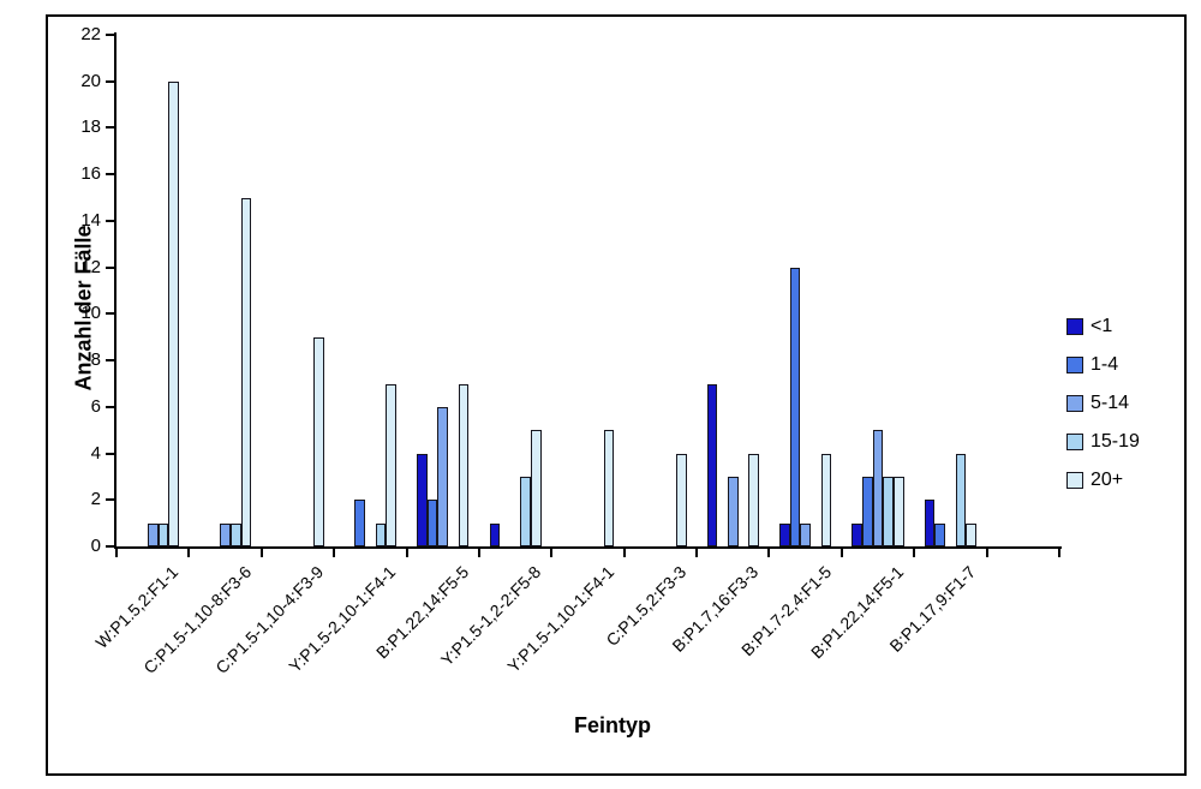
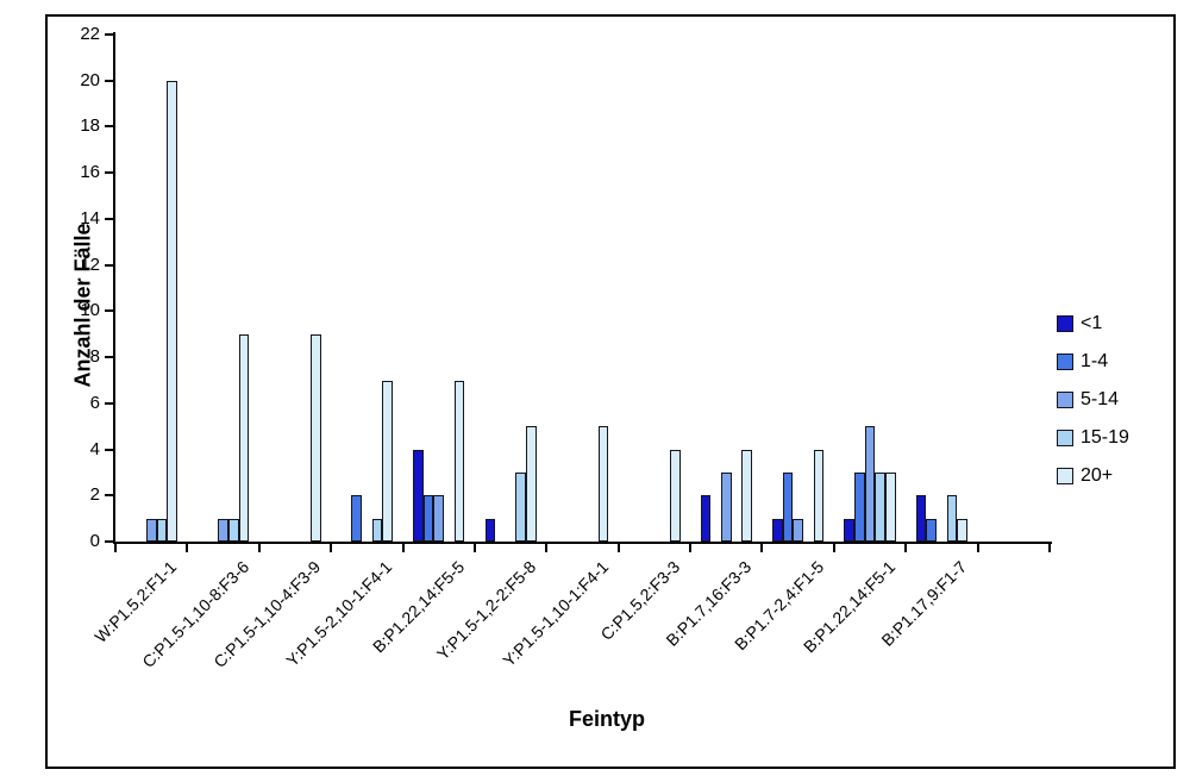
20+/C:P1.5-1,10-8:F3-6: 15 -> 9
5-14/B:P1.22,14:F5-5: 6 -> 2
<1/B:P1.7,16:F3-3: 7 -> 2
1-4/B:P1.7-2,4:F1-5: 12 -> 3
15-19/B:P1.17,9:F1-7: 4 -> 2
